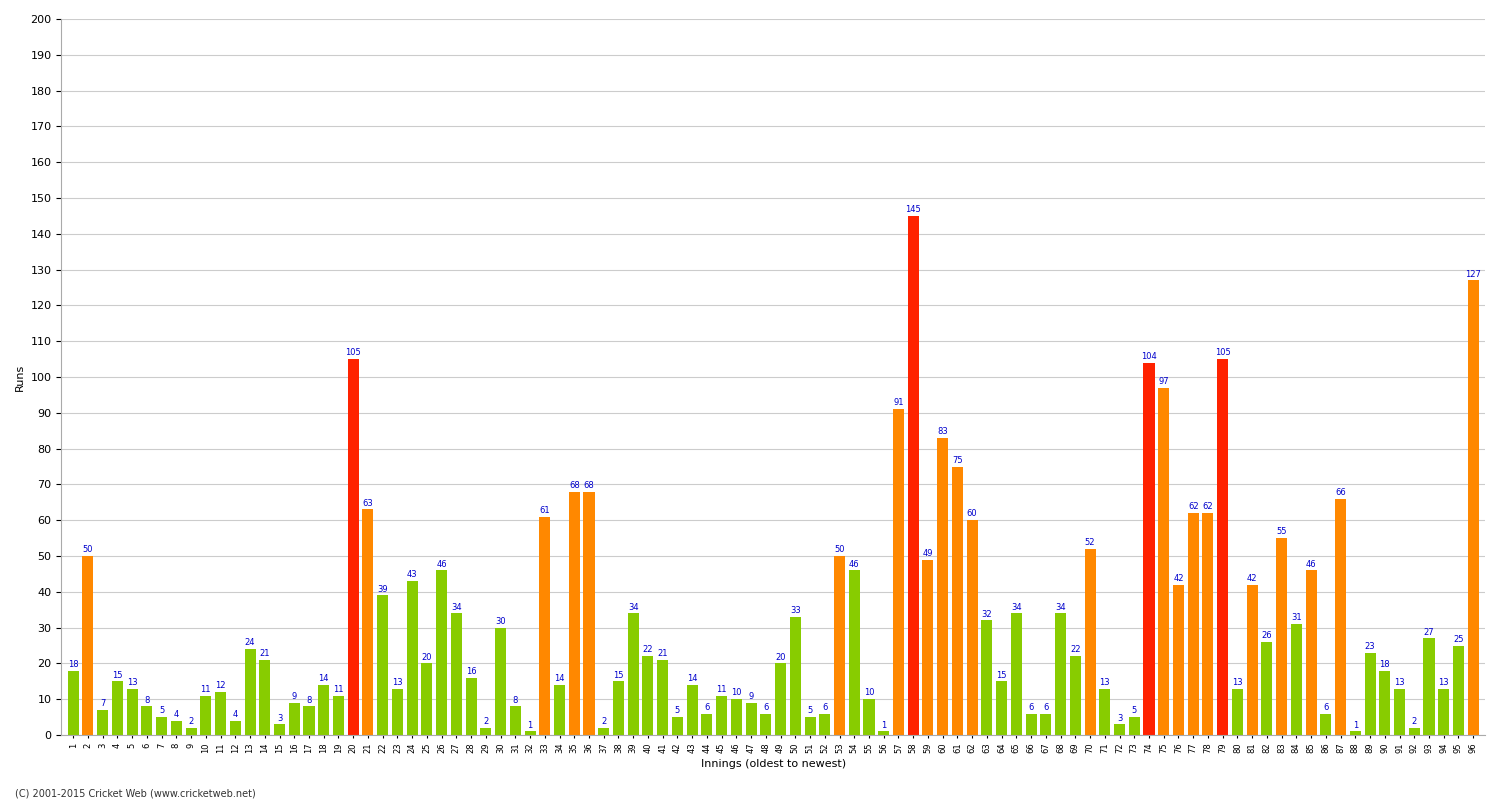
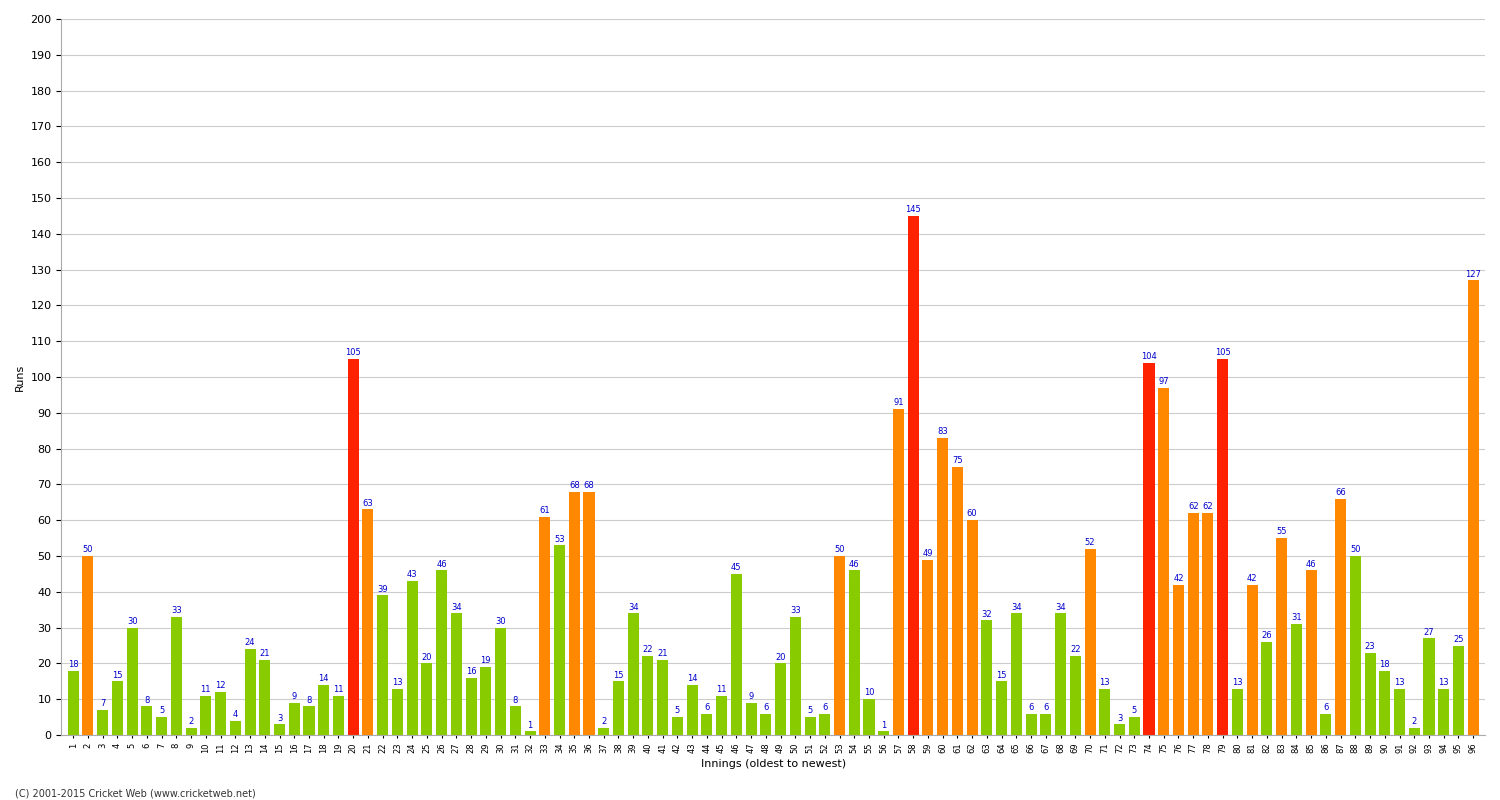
5: 13 -> 30
8: 4 -> 33
29: 2 -> 19
34: 14 -> 53
46: 10 -> 45
88: 1 -> 50
